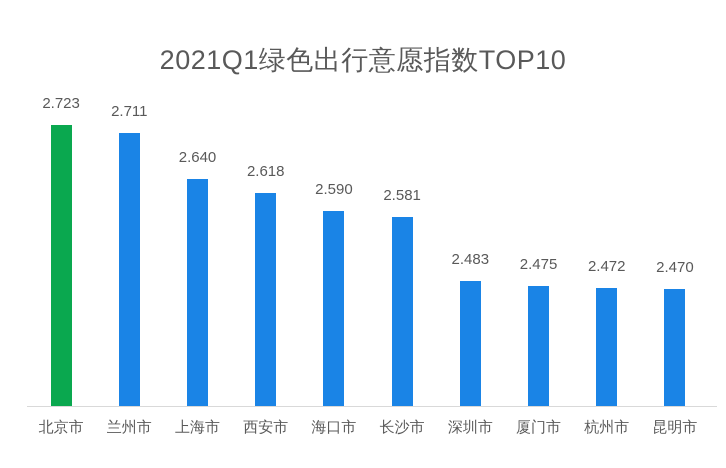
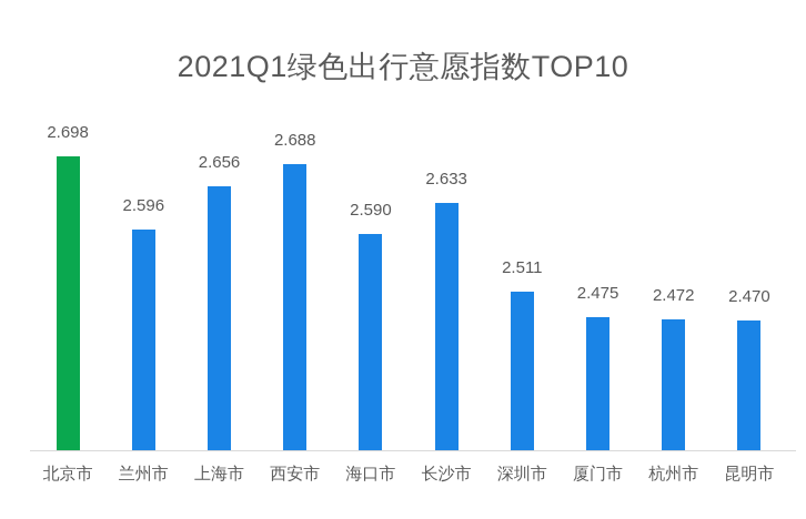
北京市: 2.723 -> 2.698
兰州市: 2.711 -> 2.596
上海市: 2.640 -> 2.656
西安市: 2.618 -> 2.688
长沙市: 2.581 -> 2.633
深圳市: 2.483 -> 2.511
